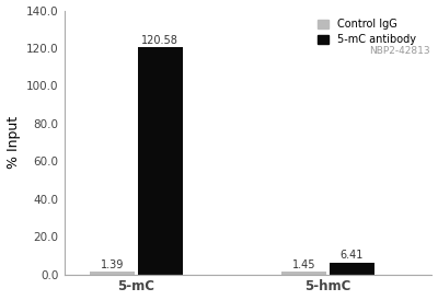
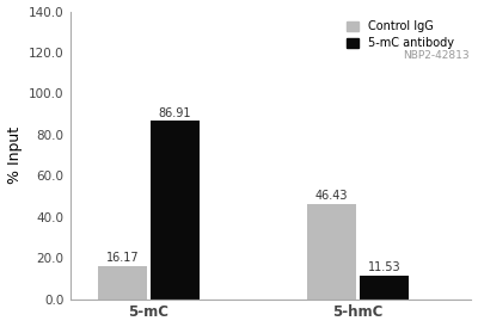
Control IgG/5-mC: 1.39 -> 16.17
5-mC antibody/5-mC: 120.58 -> 86.91
Control IgG/5-hmC: 1.45 -> 46.43
5-mC antibody/5-hmC: 6.41 -> 11.53
